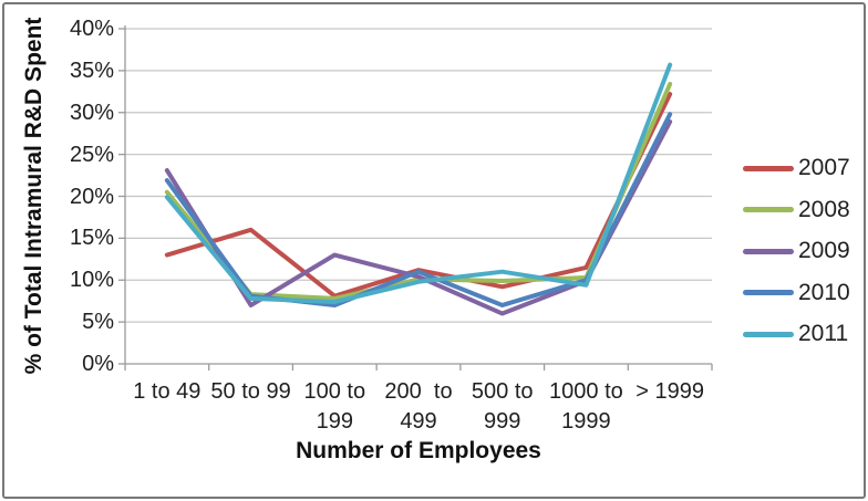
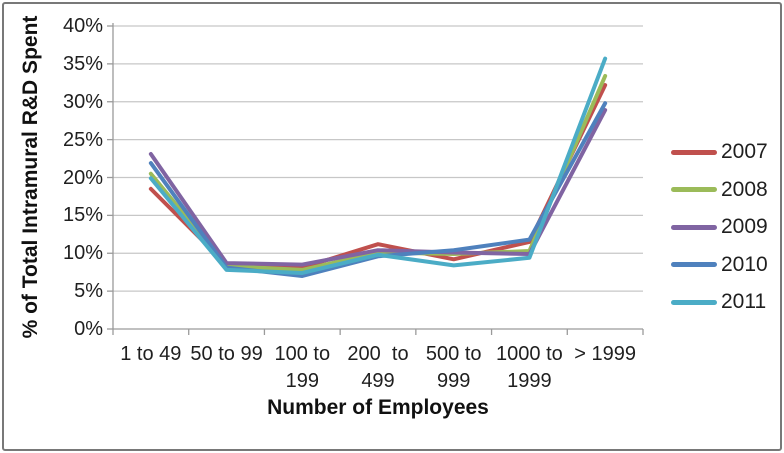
2007/1 to 49: 13% -> 18%
2007/50 to 99: 16% -> 8%
2009/50 to 99: 7% -> 9%
2009/100 to 199: 13% -> 8%
2010/200 to 499: 11% -> 10%
2009/500 to 999: 6% -> 10%
2010/500 to 999: 7% -> 10%
2011/500 to 999: 11% -> 8%
2010/1000 to 1999: 10% -> 12%
